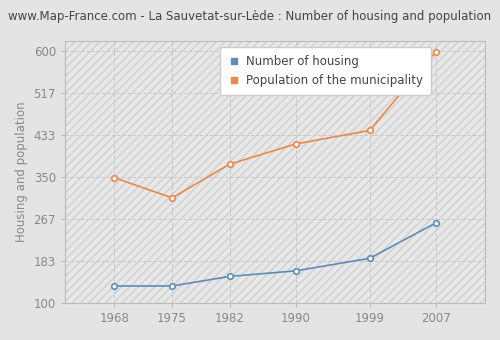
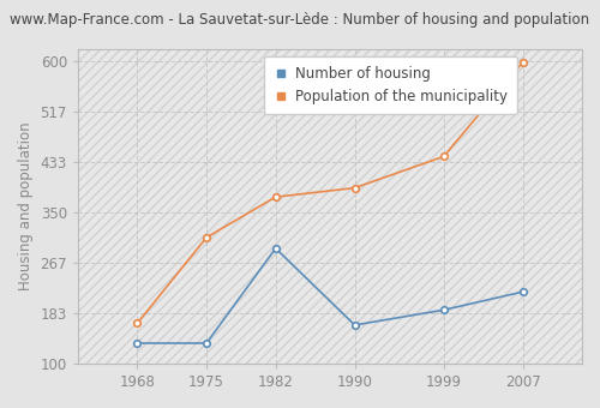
Population of the municipality/1968: 348 -> 166
Number of housing/1982: 152 -> 290
Population of the municipality/1990: 415 -> 390
Number of housing/2007: 258 -> 218
